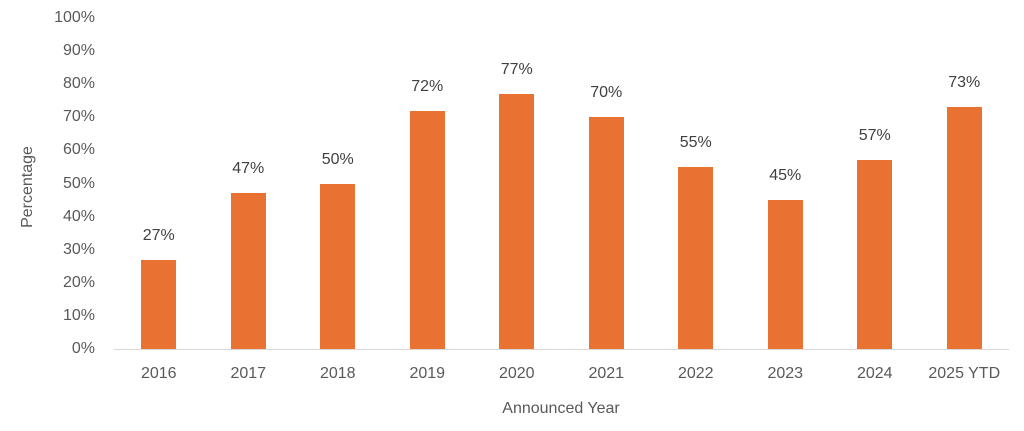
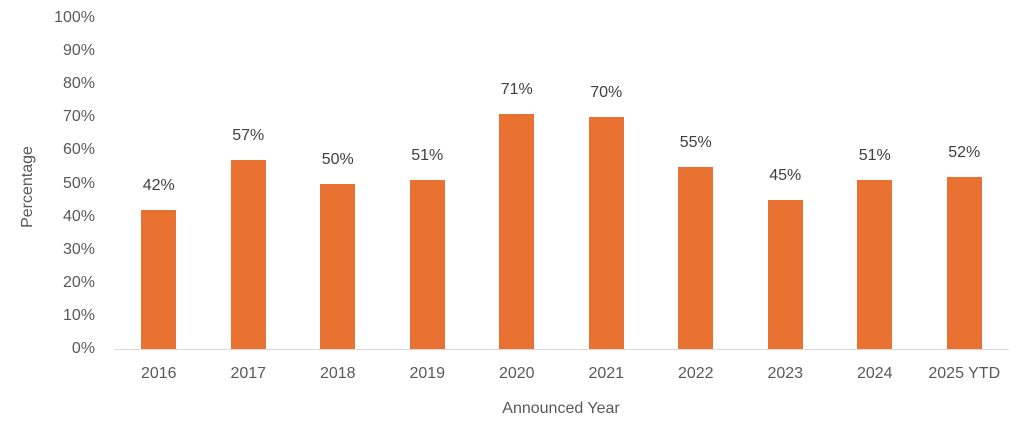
2016: 27% -> 42%
2017: 47% -> 57%
2019: 72% -> 51%
2020: 77% -> 71%
2024: 57% -> 51%
2025 YTD: 73% -> 52%
